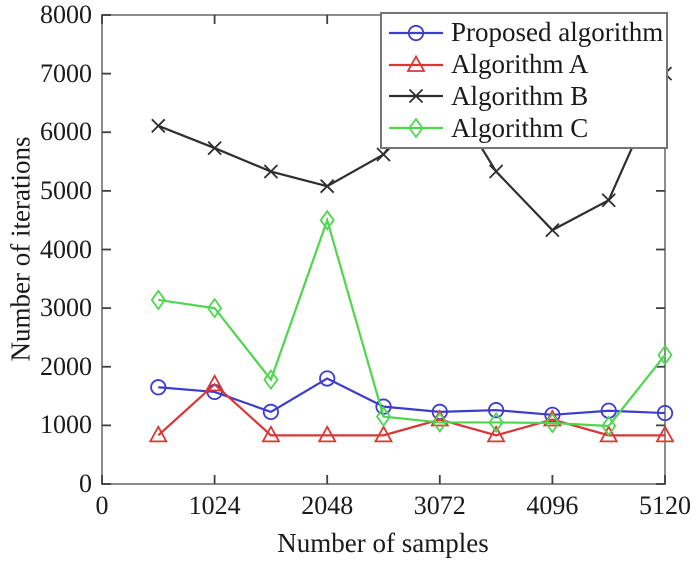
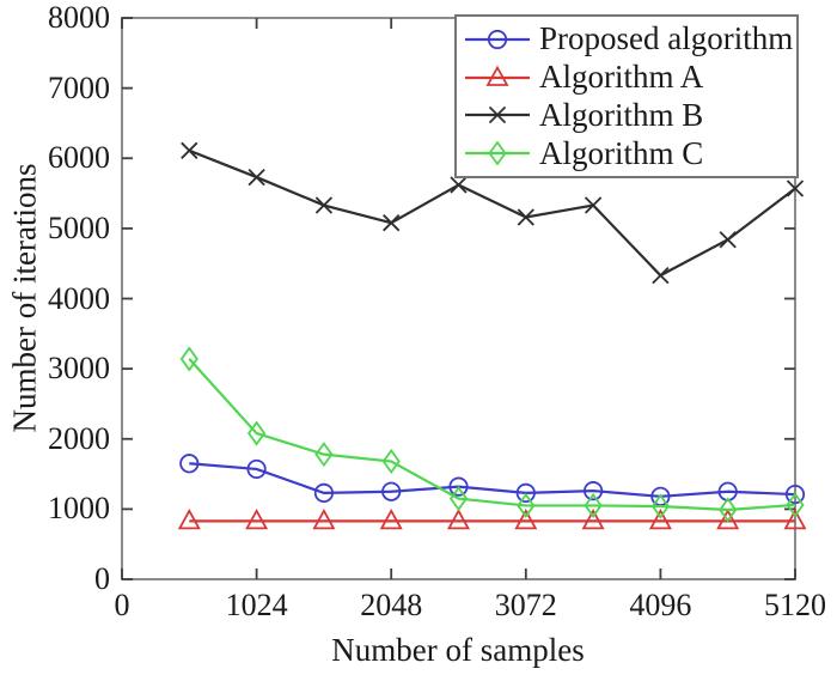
Algorithm A/1024: 1700 -> 800
Algorithm C/1024: 3000 -> 2100
Proposed algorithm/2048: 1800 -> 1200
Algorithm C/2048: 4500 -> 1700
Algorithm A/3072: 1100 -> 800
Algorithm B/3072: 6900 -> 5200
Algorithm A/4096: 1100 -> 800
Algorithm B/5120: 7000 -> 5600
Algorithm C/5120: 2200 -> 1100
